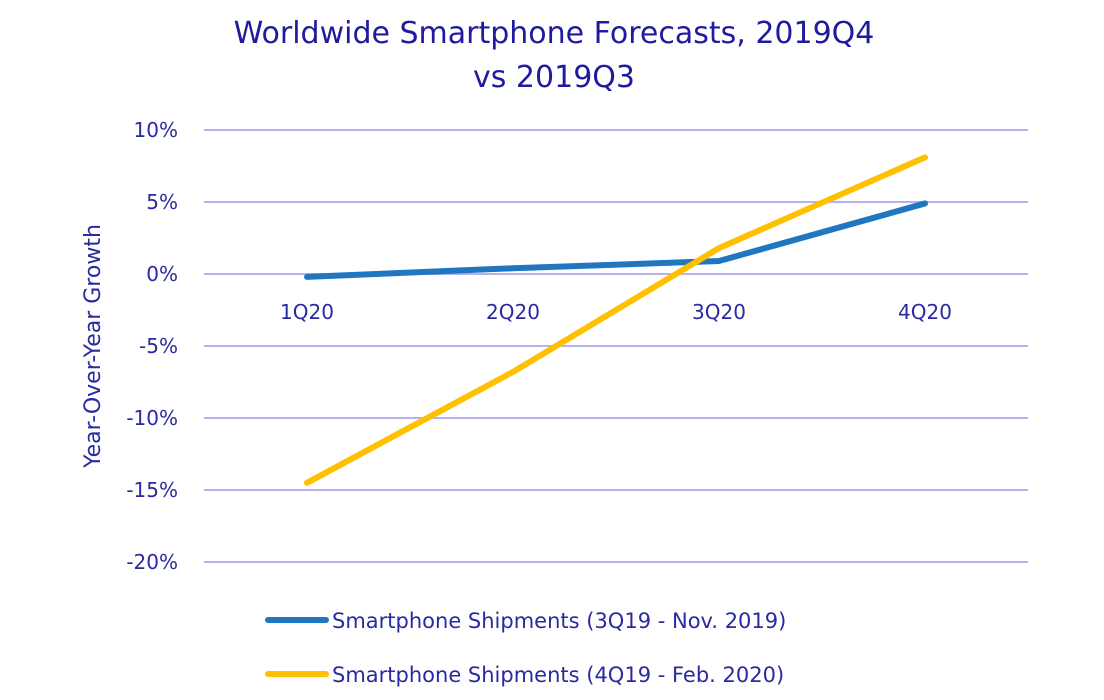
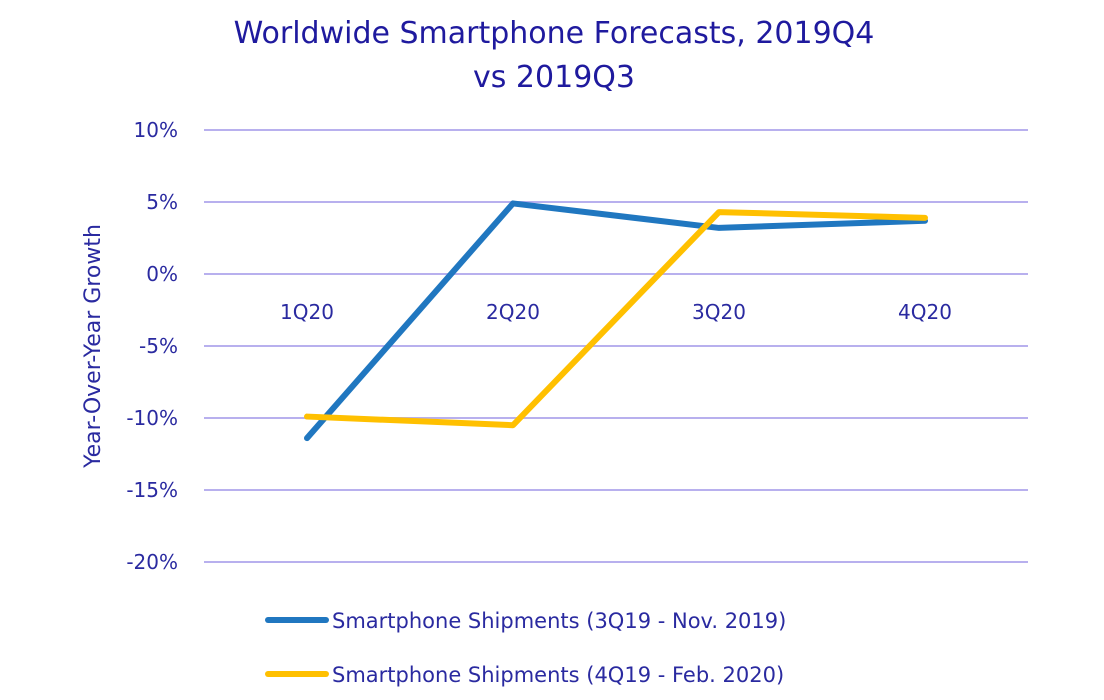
Smartphone Shipments (3Q19 - Nov. 2019)/1Q20: -0.2% -> -11.4%
Smartphone Shipments (4Q19 - Feb. 2020)/1Q20: -14.5% -> -9.9%
Smartphone Shipments (3Q19 - Nov. 2019)/2Q20: 0.4% -> 4.9%
Smartphone Shipments (4Q19 - Feb. 2020)/2Q20: -6.8% -> -10.5%
Smartphone Shipments (3Q19 - Nov. 2019)/3Q20: 0.9% -> 3.2%
Smartphone Shipments (4Q19 - Feb. 2020)/3Q20: 1.8% -> 4.3%
Smartphone Shipments (3Q19 - Nov. 2019)/4Q20: 4.9% -> 3.7%
Smartphone Shipments (4Q19 - Feb. 2020)/4Q20: 8.1% -> 3.9%
